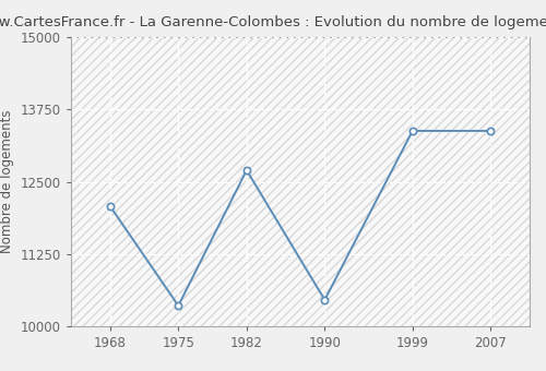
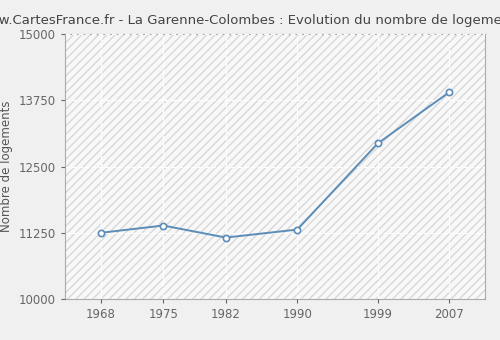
1968: 12080 -> 11250
1975: 10360 -> 11390
1982: 12700 -> 11160
1990: 10460 -> 11310
1999: 13380 -> 12940
2007: 13380 -> 13900
